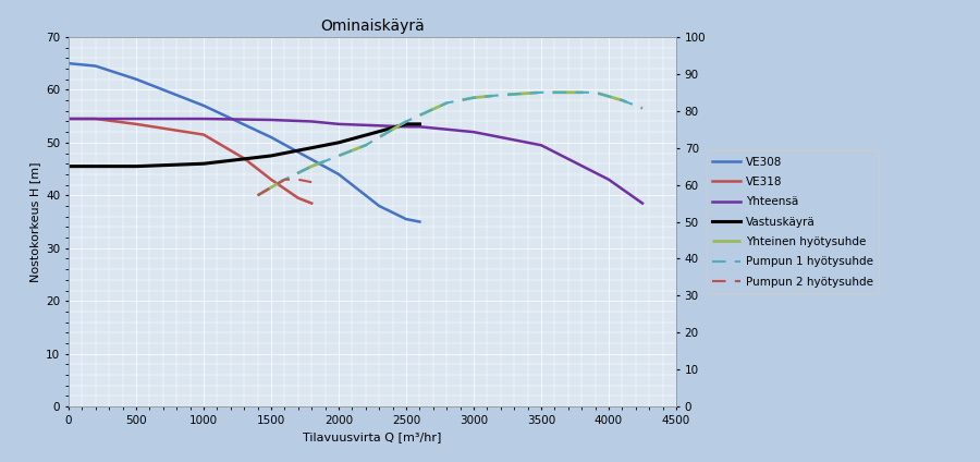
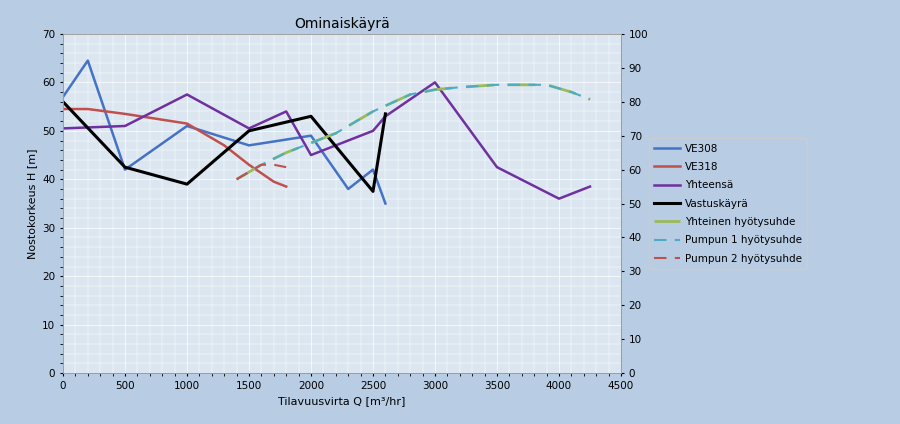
VE308/0: 65.0 -> 57.0
Yhteensä/0: 54.5 -> 50.5
Vastuskäyrä/0: 45.5 -> 56.0
VE308/500: 62.0 -> 42.0
Yhteensä/500: 54.5 -> 51.0
Vastuskäyrä/500: 45.5 -> 42.5
VE308/1000: 57.0 -> 51.0
Yhteensä/1000: 54.5 -> 57.5
Vastuskäyrä/1000: 46.0 -> 39.0
VE308/1500: 51.0 -> 47.0
Yhteensä/1500: 54.3 -> 50.5
Vastuskäyrä/1500: 47.5 -> 50.0
VE308/2000: 44.0 -> 49.0
Yhteensä/2000: 53.5 -> 45.0
Vastuskäyrä/2000: 50.0 -> 53.0
VE308/2500: 35.5 -> 42.0
Yhteensä/2500: 53.0 -> 50.0
Vastuskäyrä/2500: 53.5 -> 37.5
Yhteensä/3000: 52.0 -> 60.0
Yhteensä/3500: 49.5 -> 42.5
Yhteensä/4000: 43.0 -> 36.0
